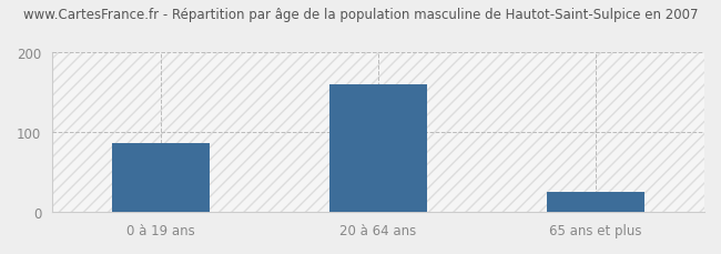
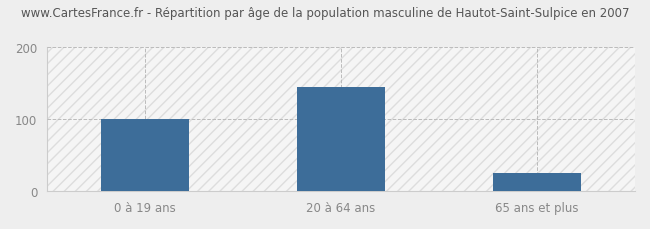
0 à 19 ans: 86 -> 100
20 à 64 ans: 160 -> 144
